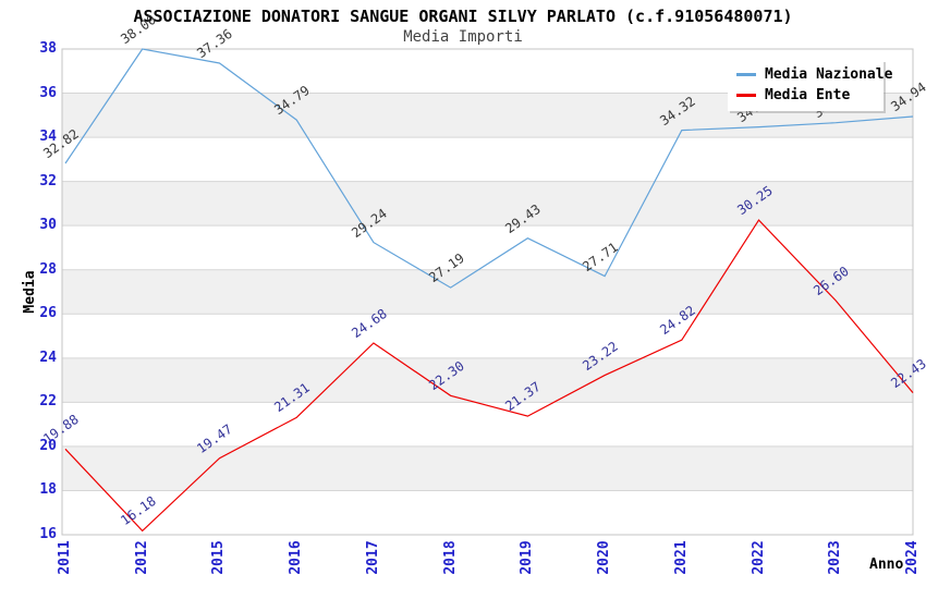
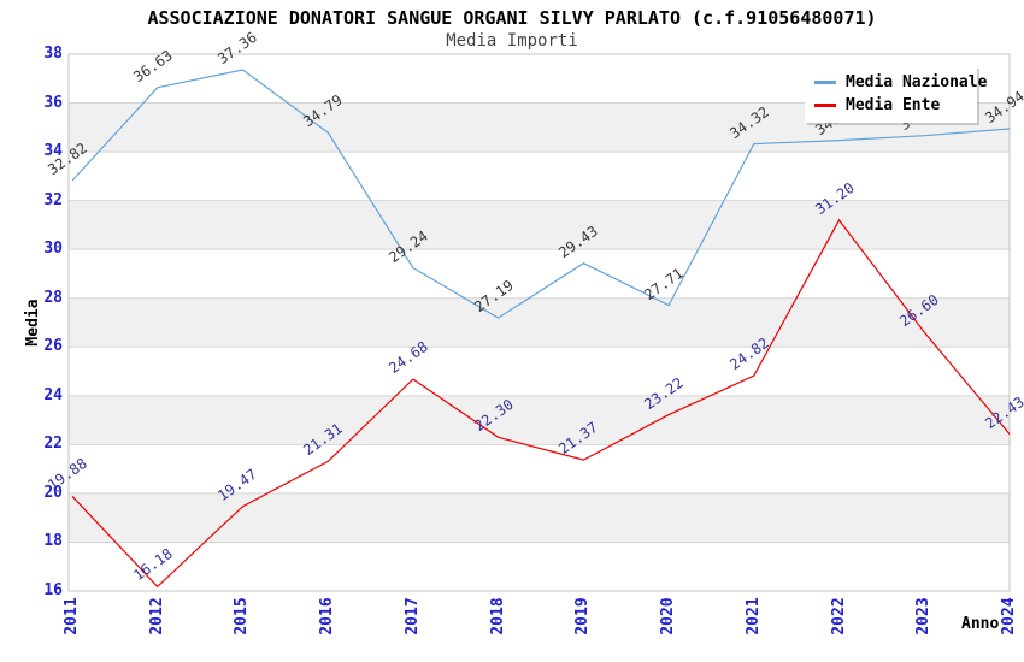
Media Nazionale/2012: 38.00 -> 36.63
Media Ente/2022: 30.25 -> 31.20
